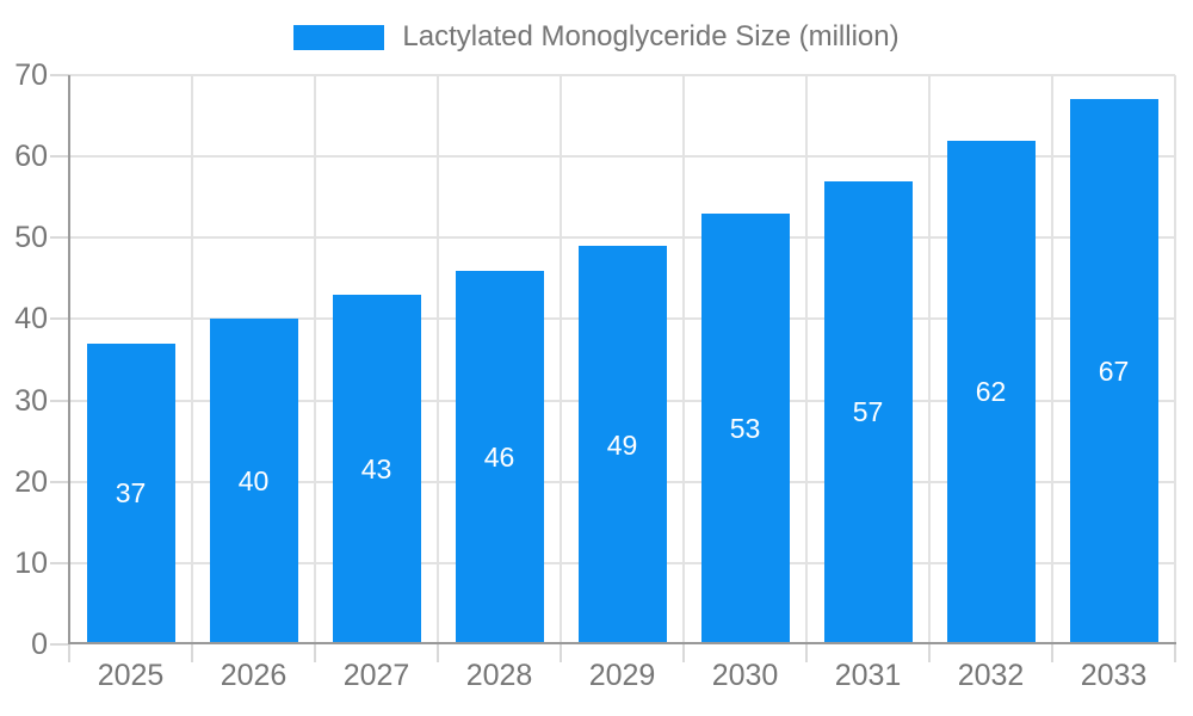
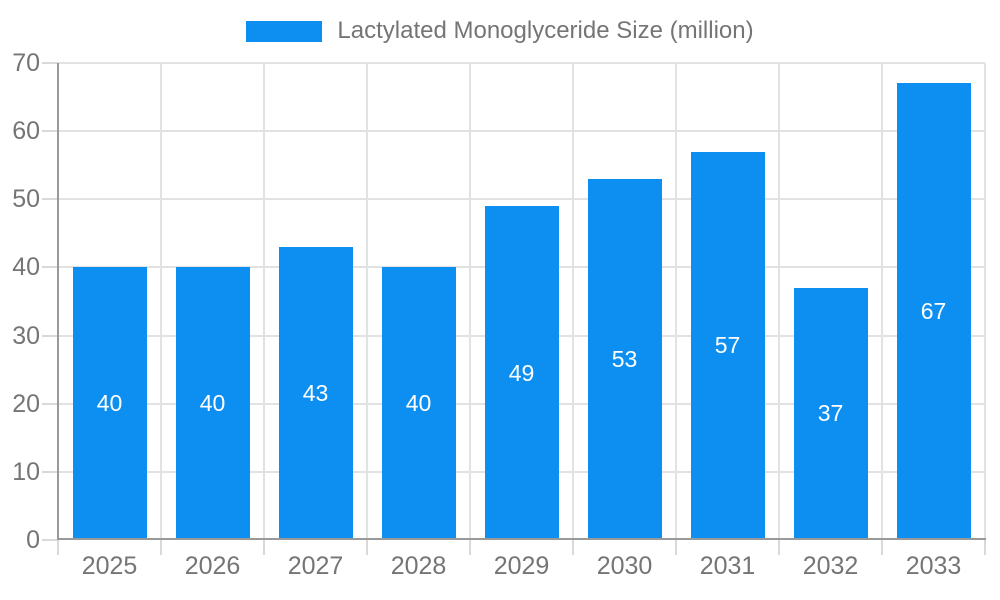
2025: 37 -> 40
2028: 46 -> 40
2032: 62 -> 37
